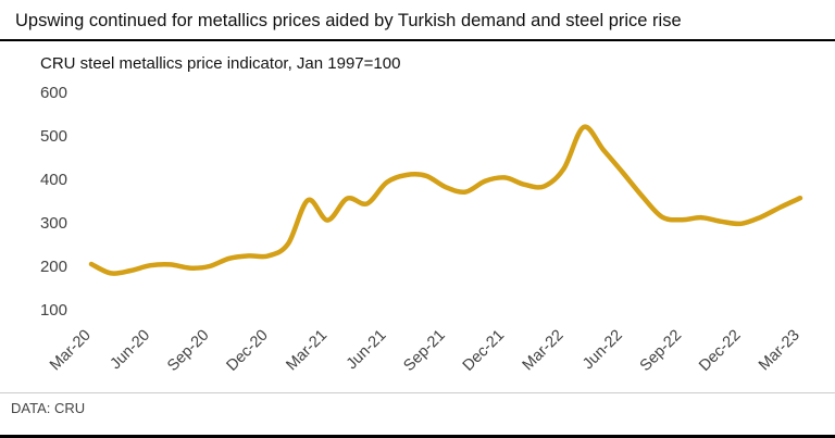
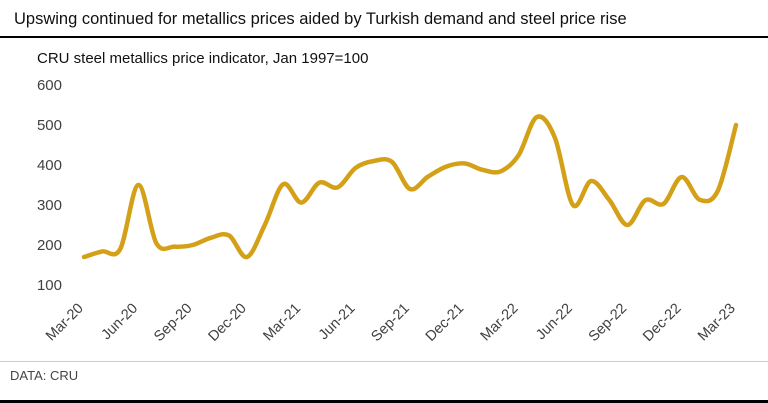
Mar-20: 200 -> 170
Jun-20: 200 -> 350
Dec-20: 220 -> 170
Sep-21: 380 -> 340
Jun-22: 420 -> 300
Sep-22: 310 -> 250
Dec-22: 300 -> 370
Mar-23: 360 -> 500
